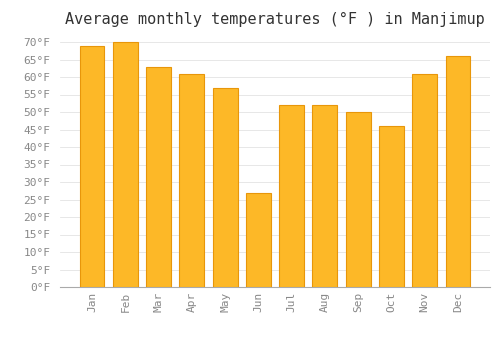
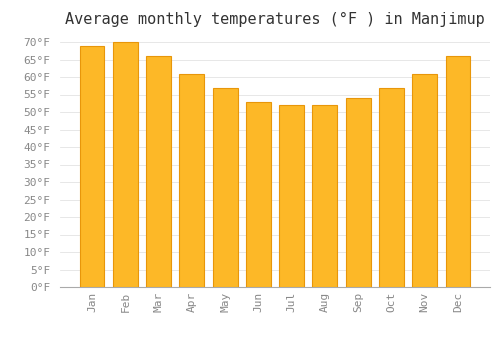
Mar: 63°F -> 66°F
Jun: 27°F -> 53°F
Sep: 50°F -> 54°F
Oct: 46°F -> 57°F
